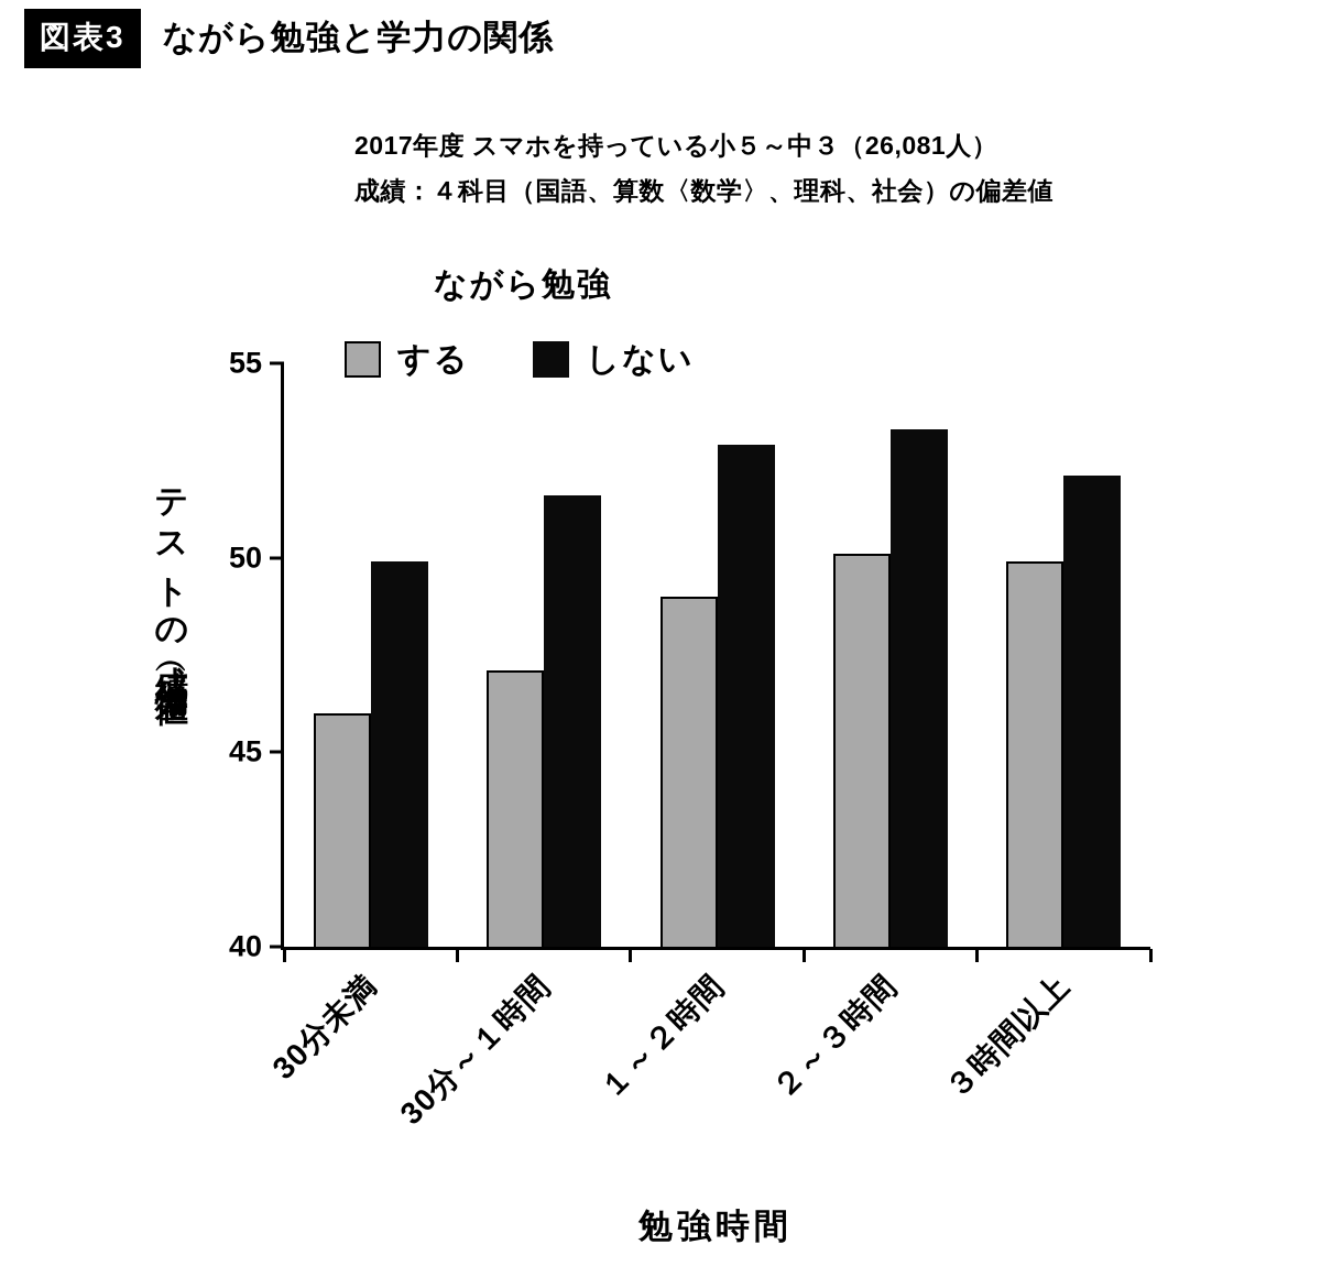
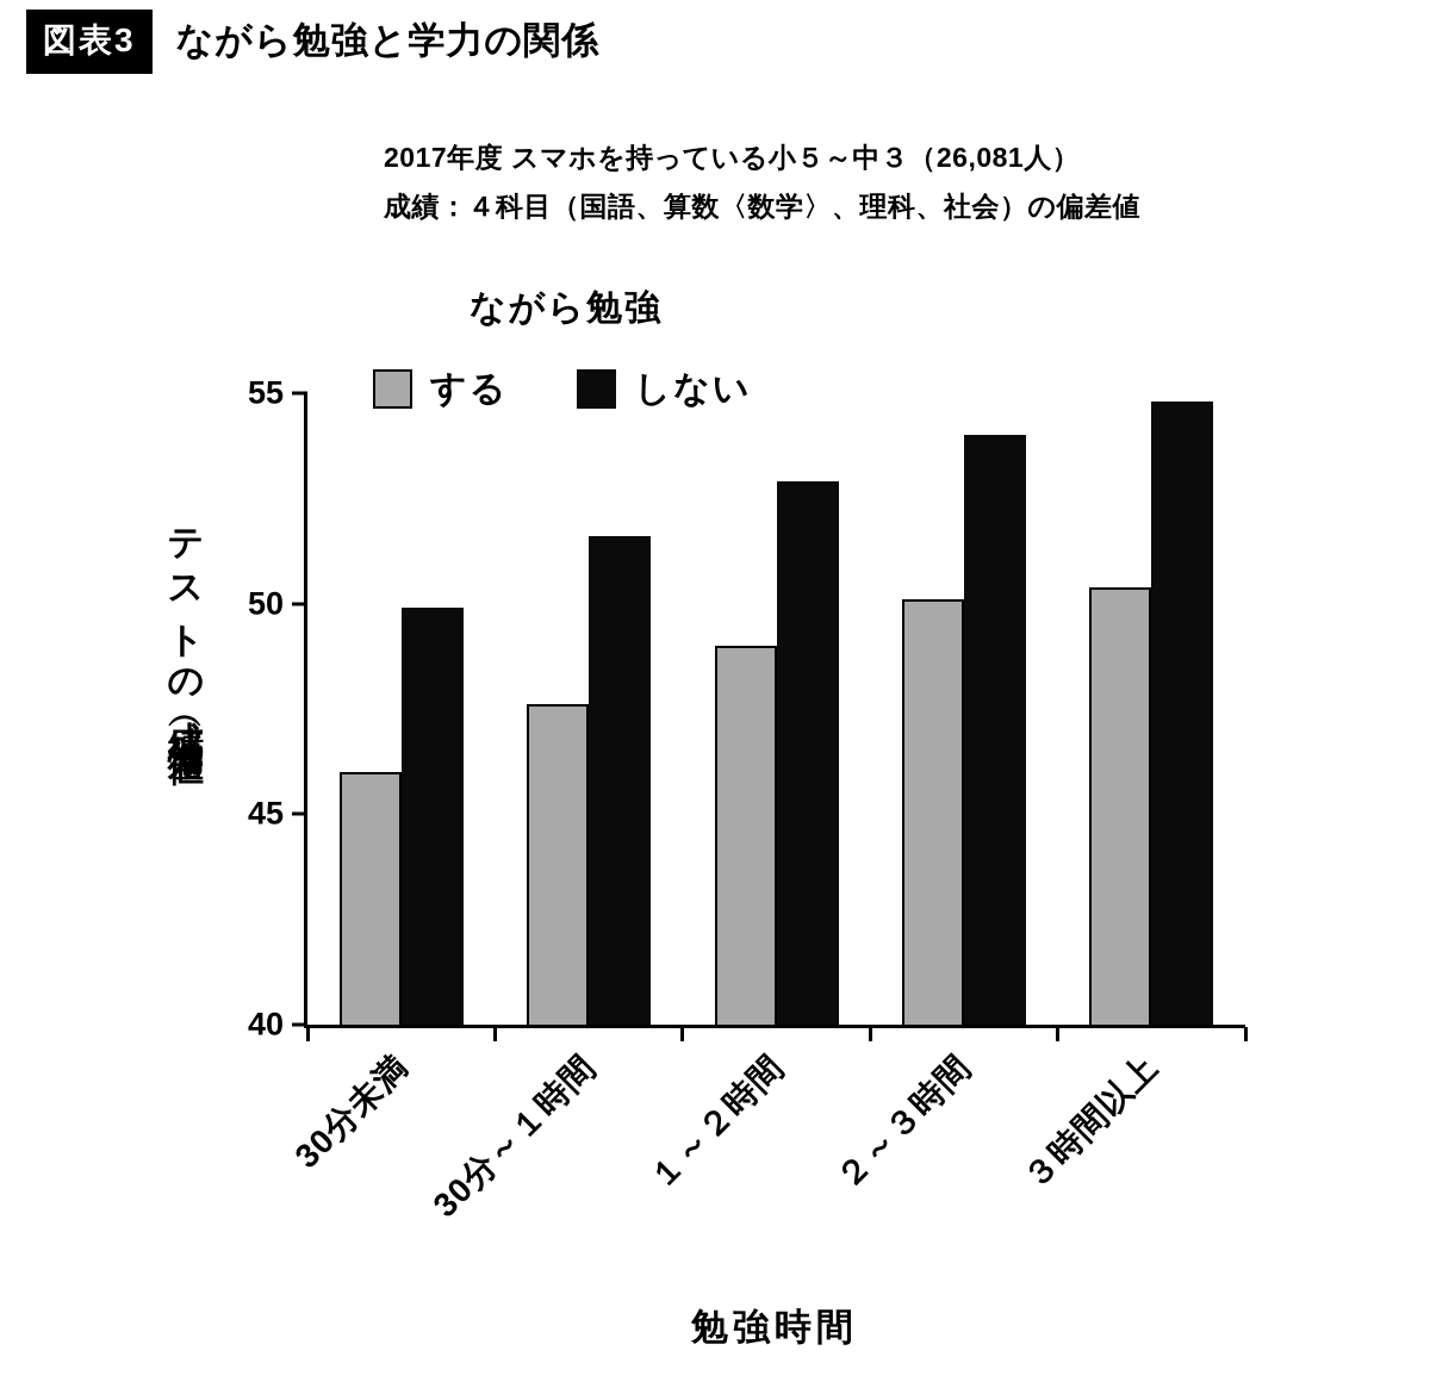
する/30分～１時間: 47.1 -> 47.6
しない/２～３時間: 53.3 -> 54.0
する/３時間以上: 49.9 -> 50.4
しない/３時間以上: 52.1 -> 54.8
